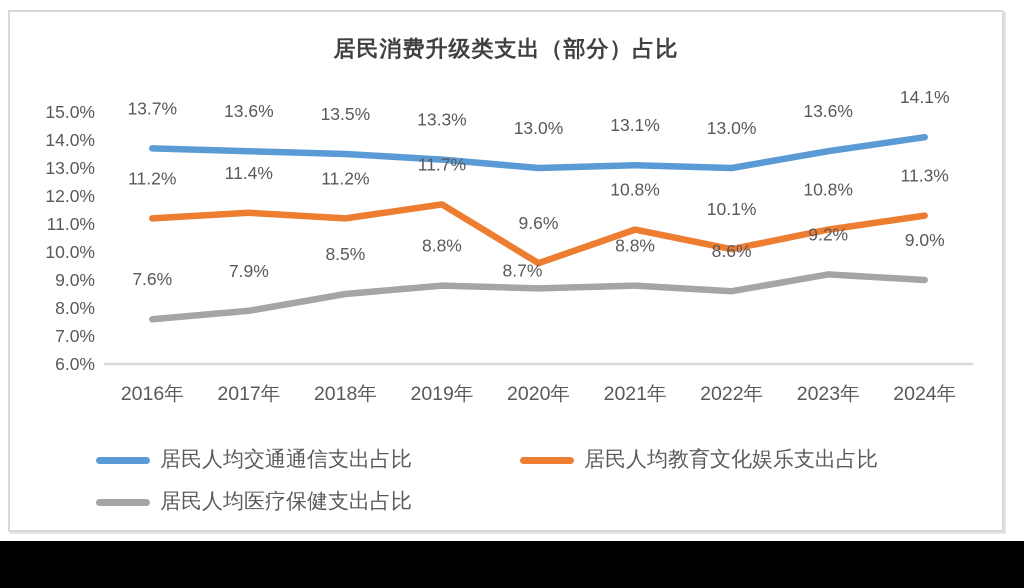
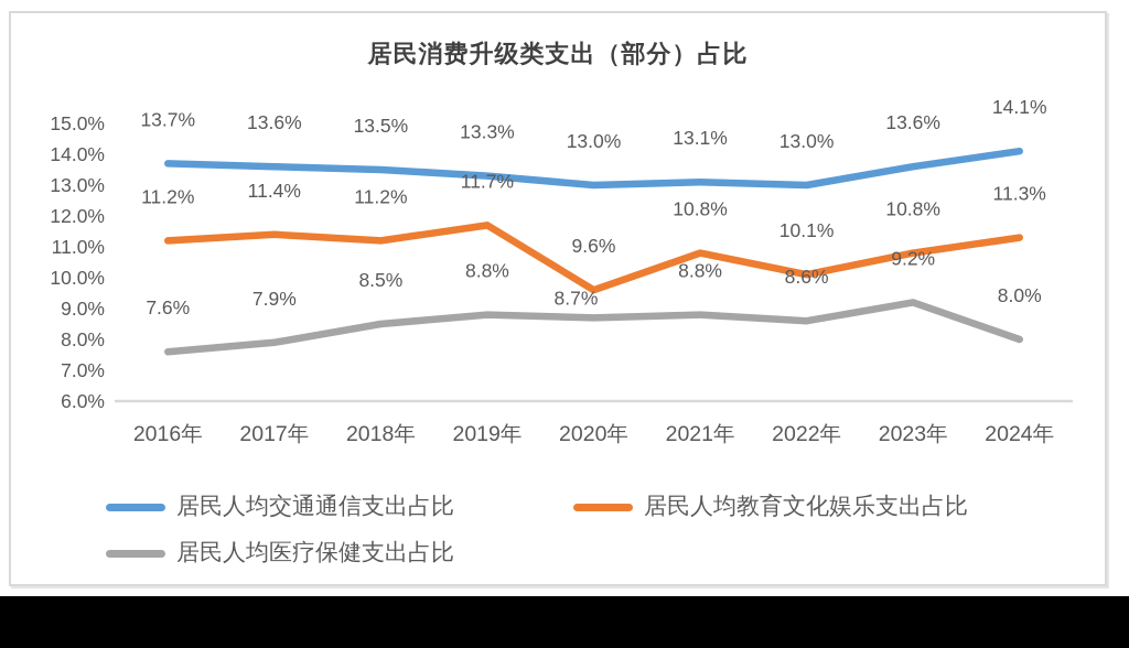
居民人均医疗保健支出占比/2024年: 9.0% -> 8.0%
